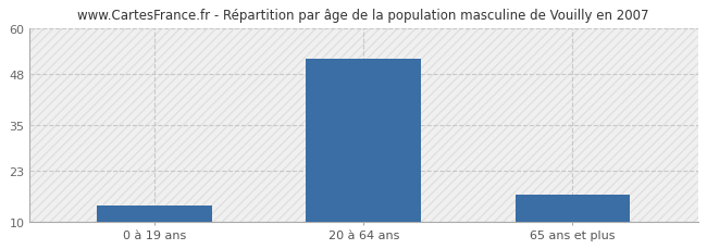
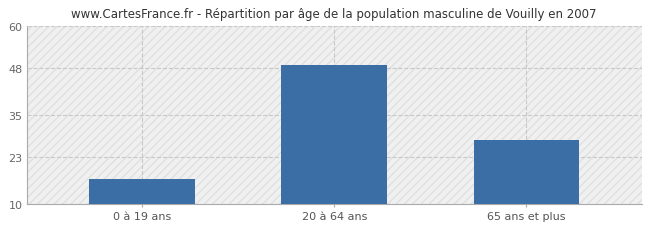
0 à 19 ans: 14 -> 17
20 à 64 ans: 52 -> 49
65 ans et plus: 17 -> 28
